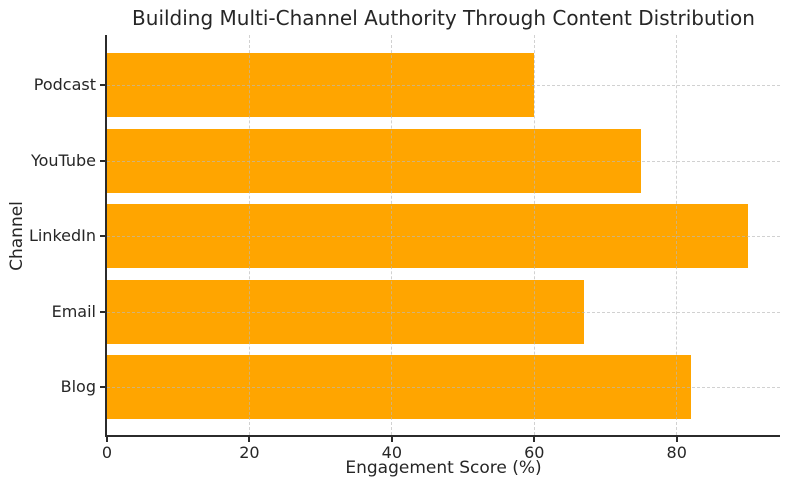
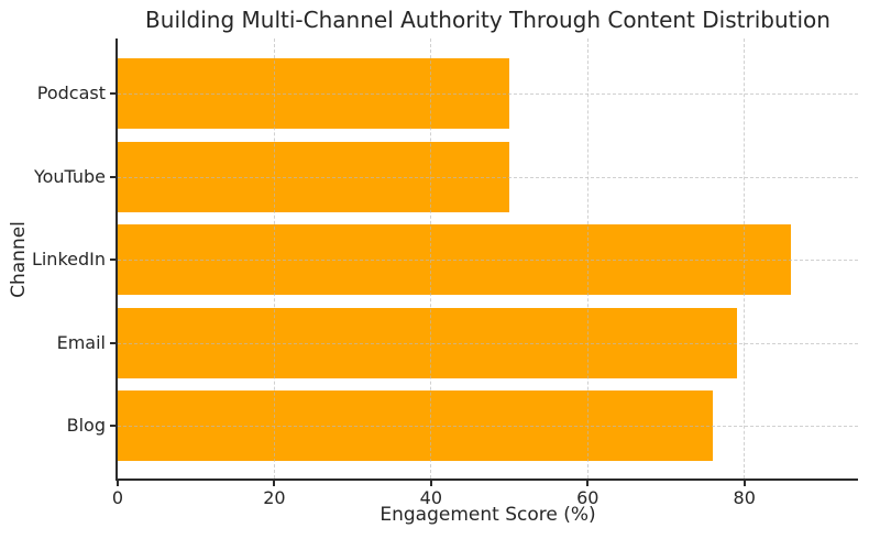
Podcast: 60 -> 50
YouTube: 75 -> 50
LinkedIn: 90 -> 86
Email: 67 -> 79
Blog: 82 -> 76
